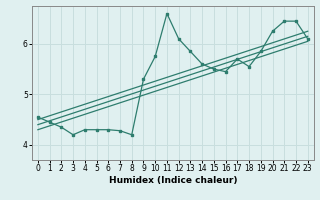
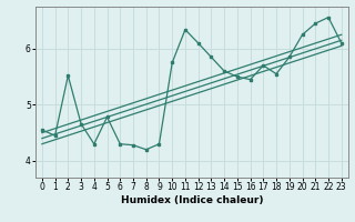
2: 4.35 -> 5.52
3: 4.20 -> 4.66
5: 4.30 -> 4.78
9: 5.30 -> 4.30
11: 6.60 -> 6.34
22: 6.45 -> 6.56
